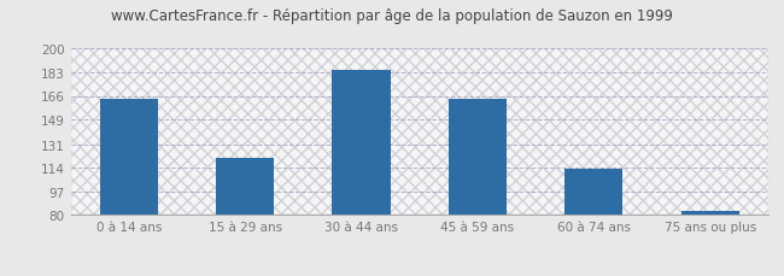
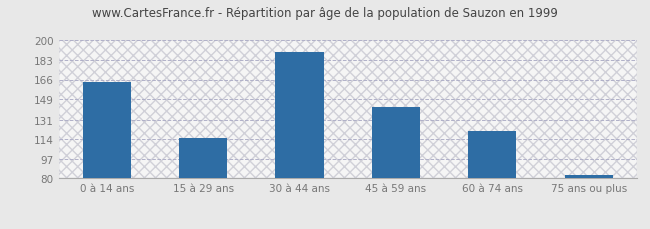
15 à 29 ans: 121 -> 115
30 à 44 ans: 185 -> 190
45 à 59 ans: 164 -> 142
60 à 74 ans: 113 -> 121
